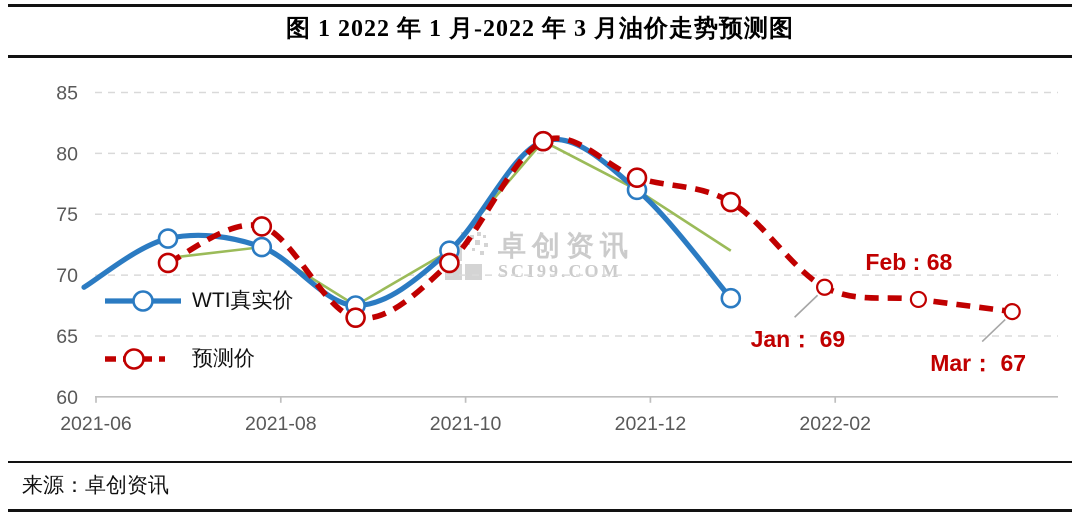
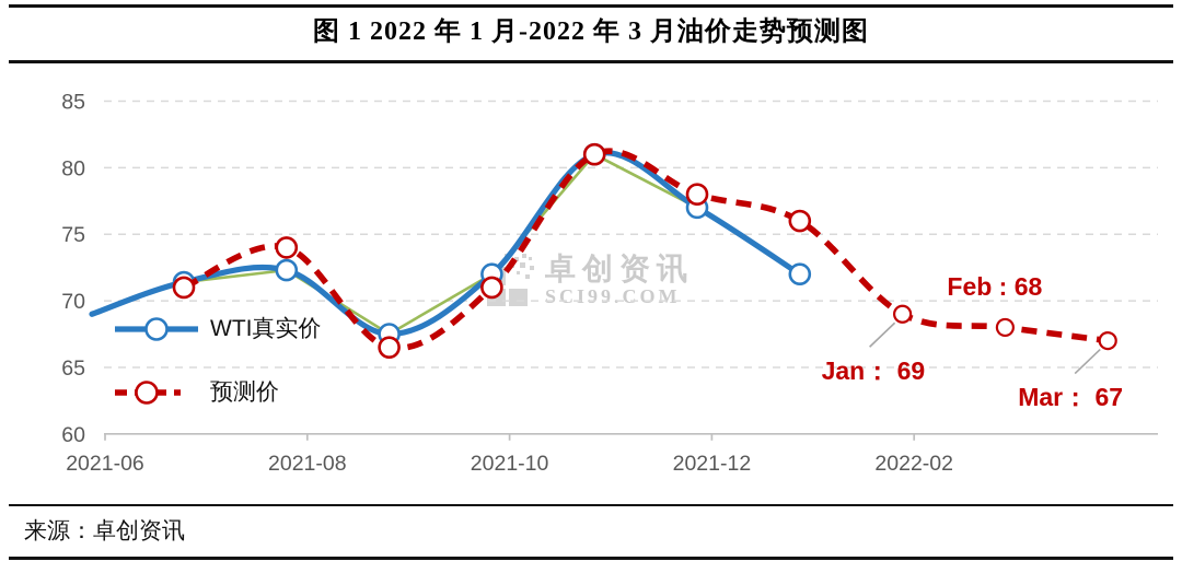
WTI真实价/2021-06: 73.0 -> 71.4
WTI真实价/2021-12: 68.1 -> 72.0
